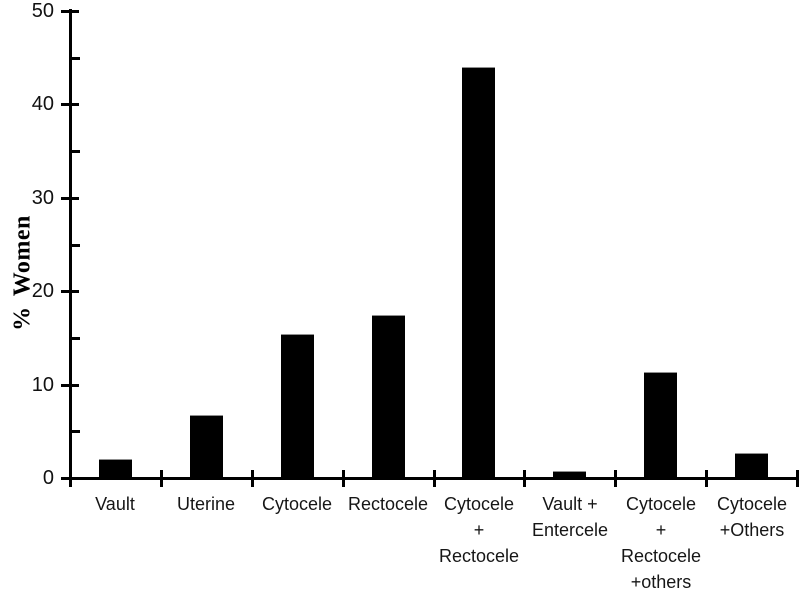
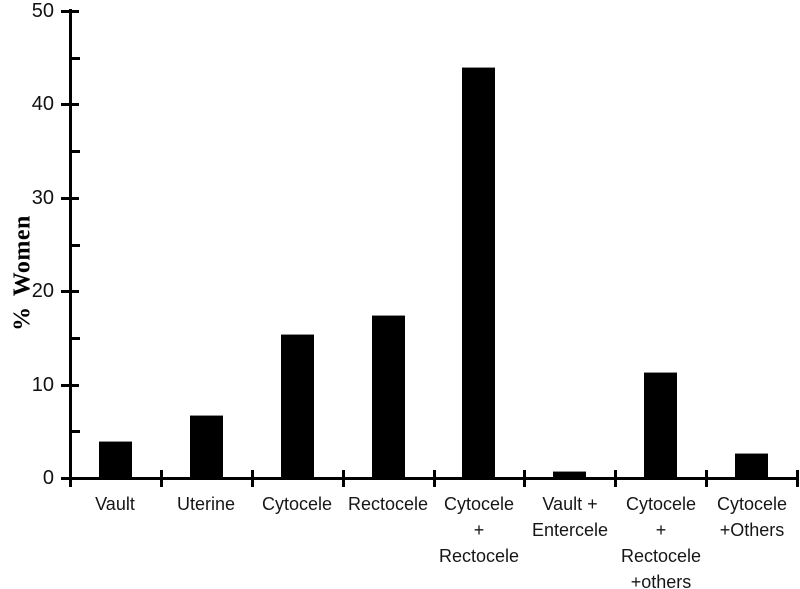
Vault: 2 -> 4
